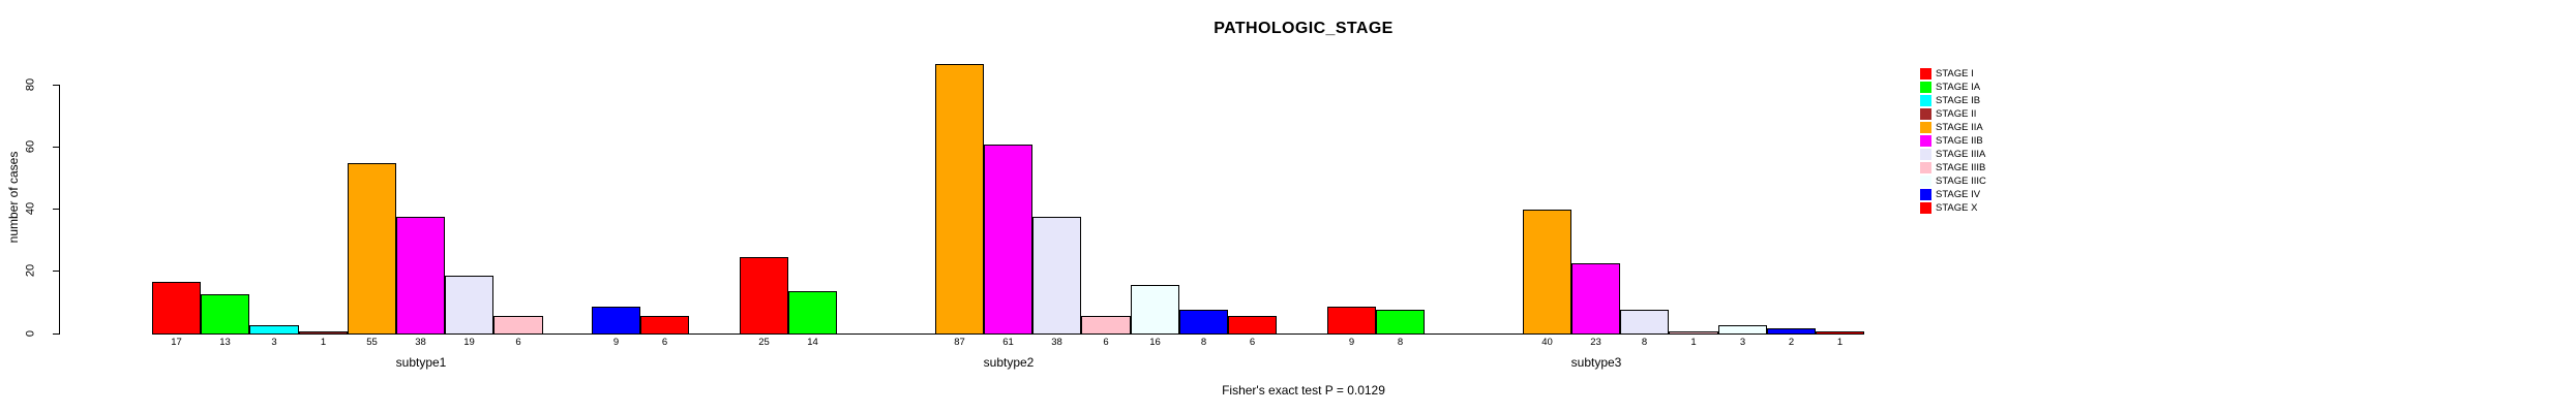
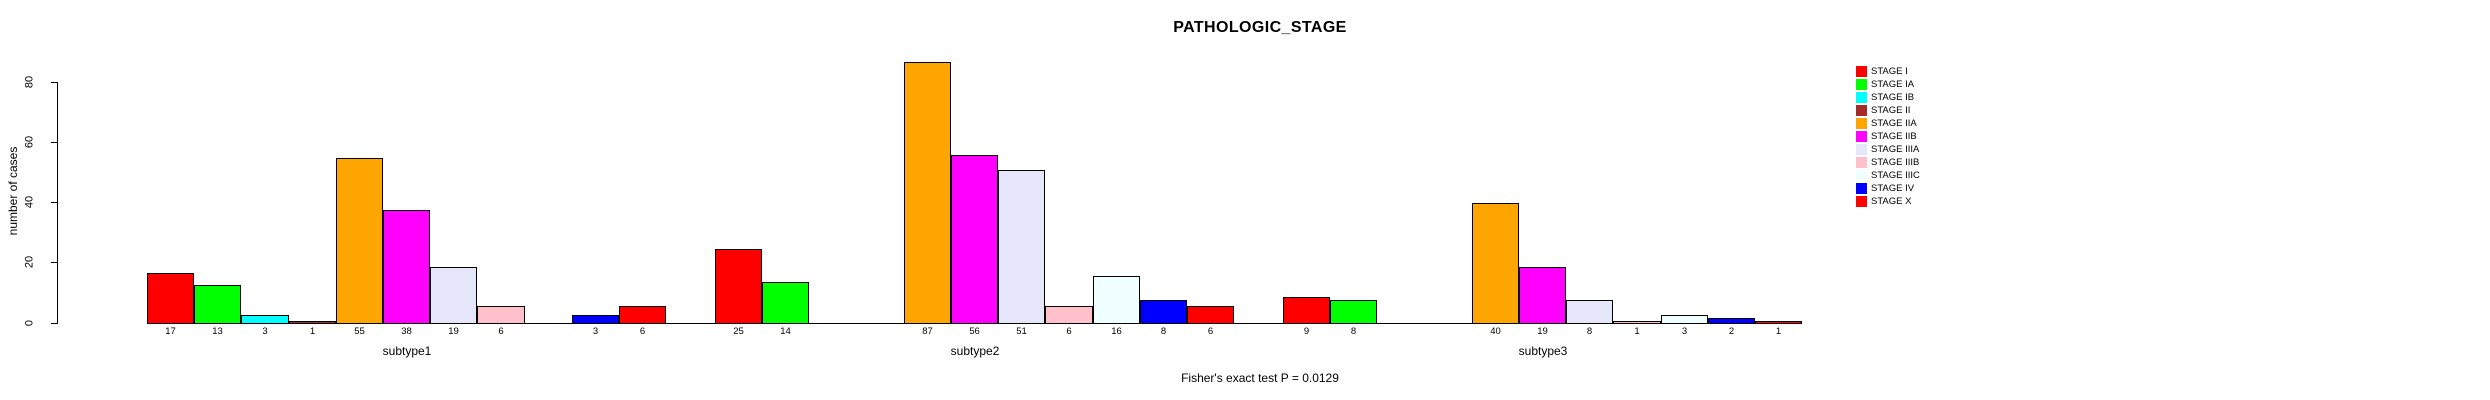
STAGE IV/subtype1: 9 -> 3
STAGE IIB/subtype2: 61 -> 56
STAGE IIIA/subtype2: 38 -> 51
STAGE IIB/subtype3: 23 -> 19
